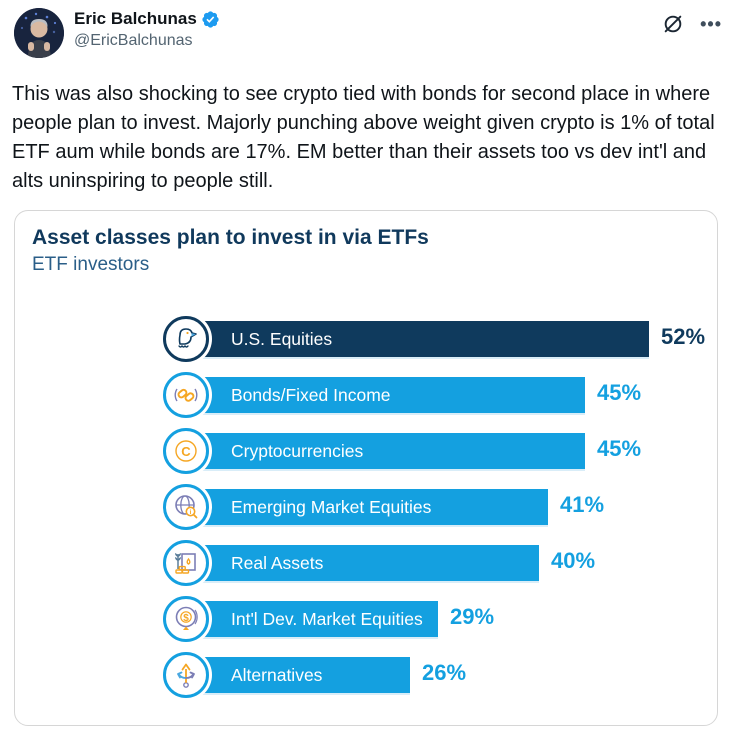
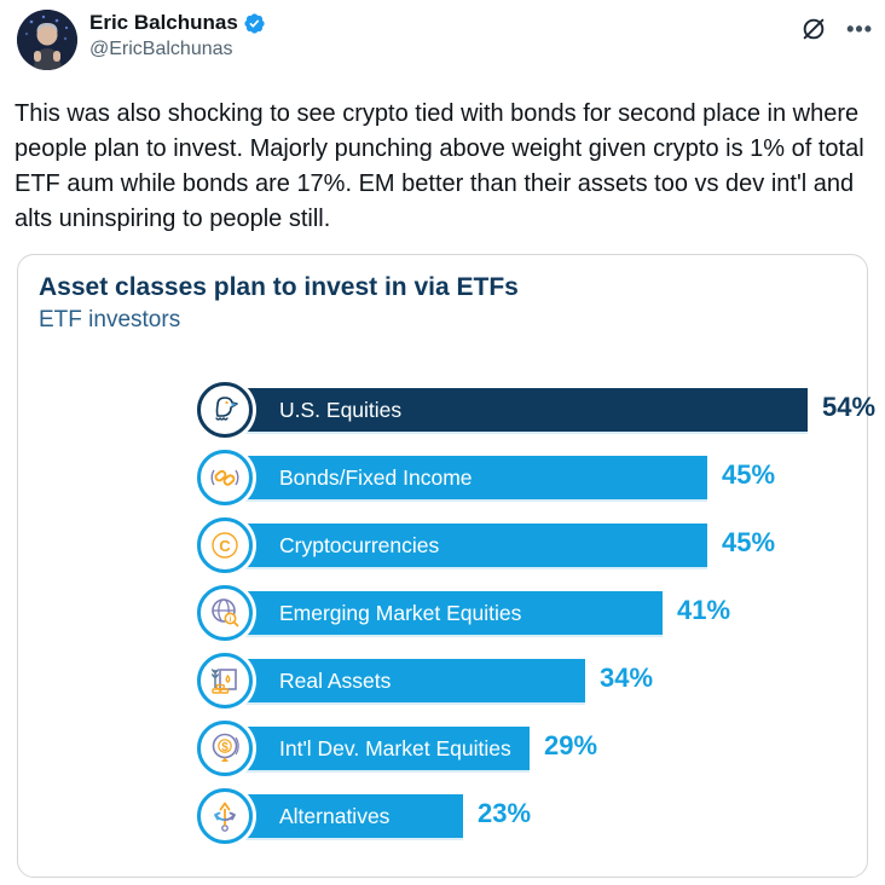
U.S. Equities: 52% -> 54%
Real Assets: 40% -> 34%
Alternatives: 26% -> 23%
